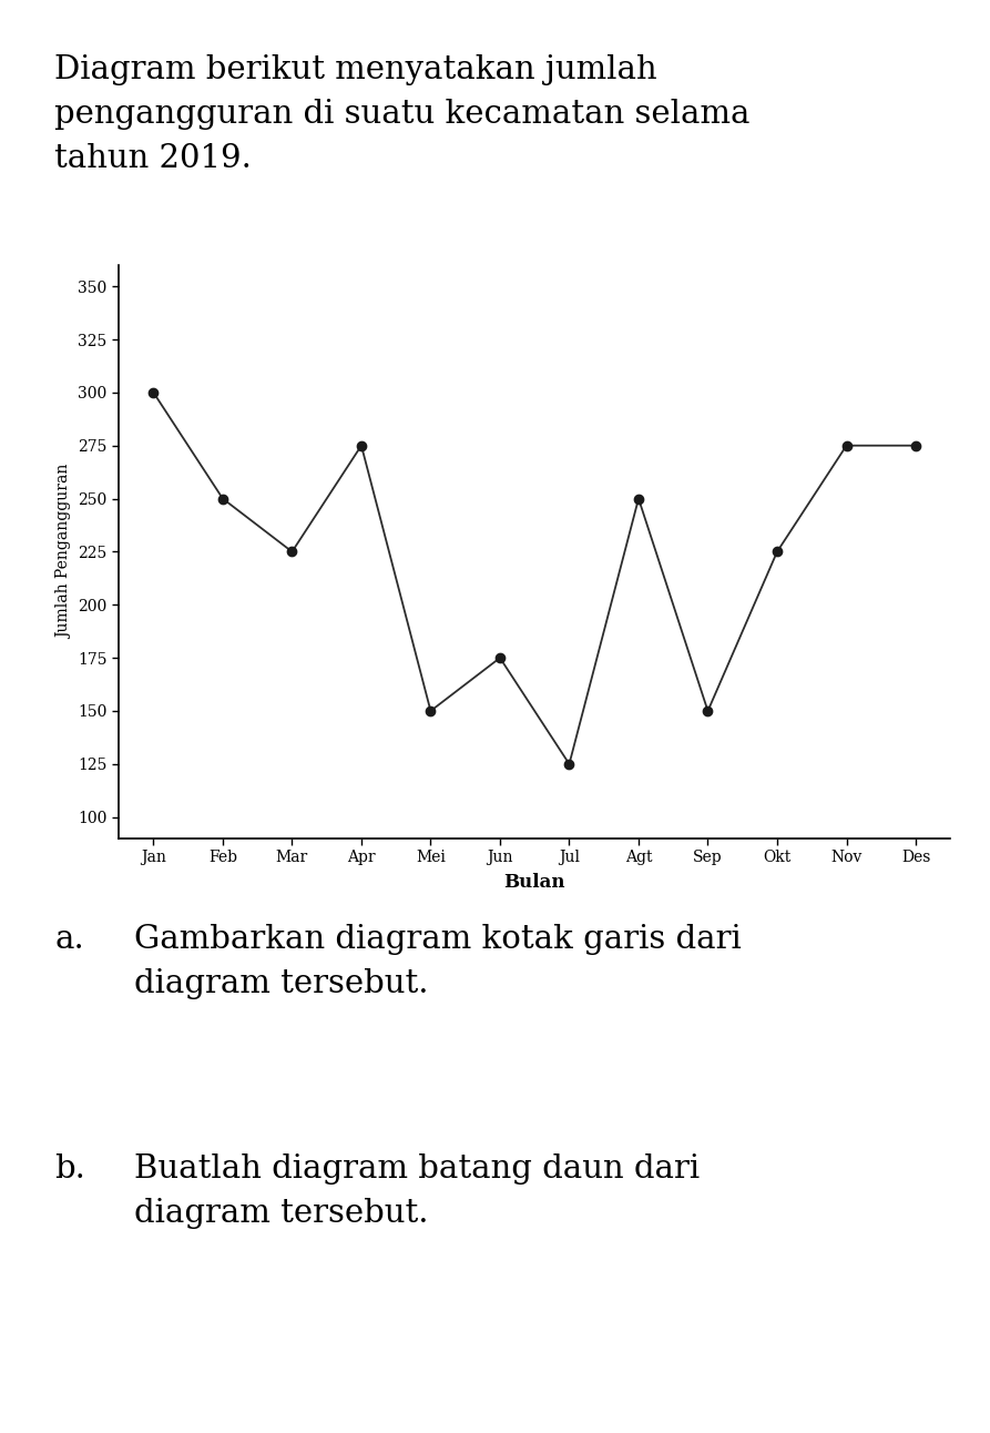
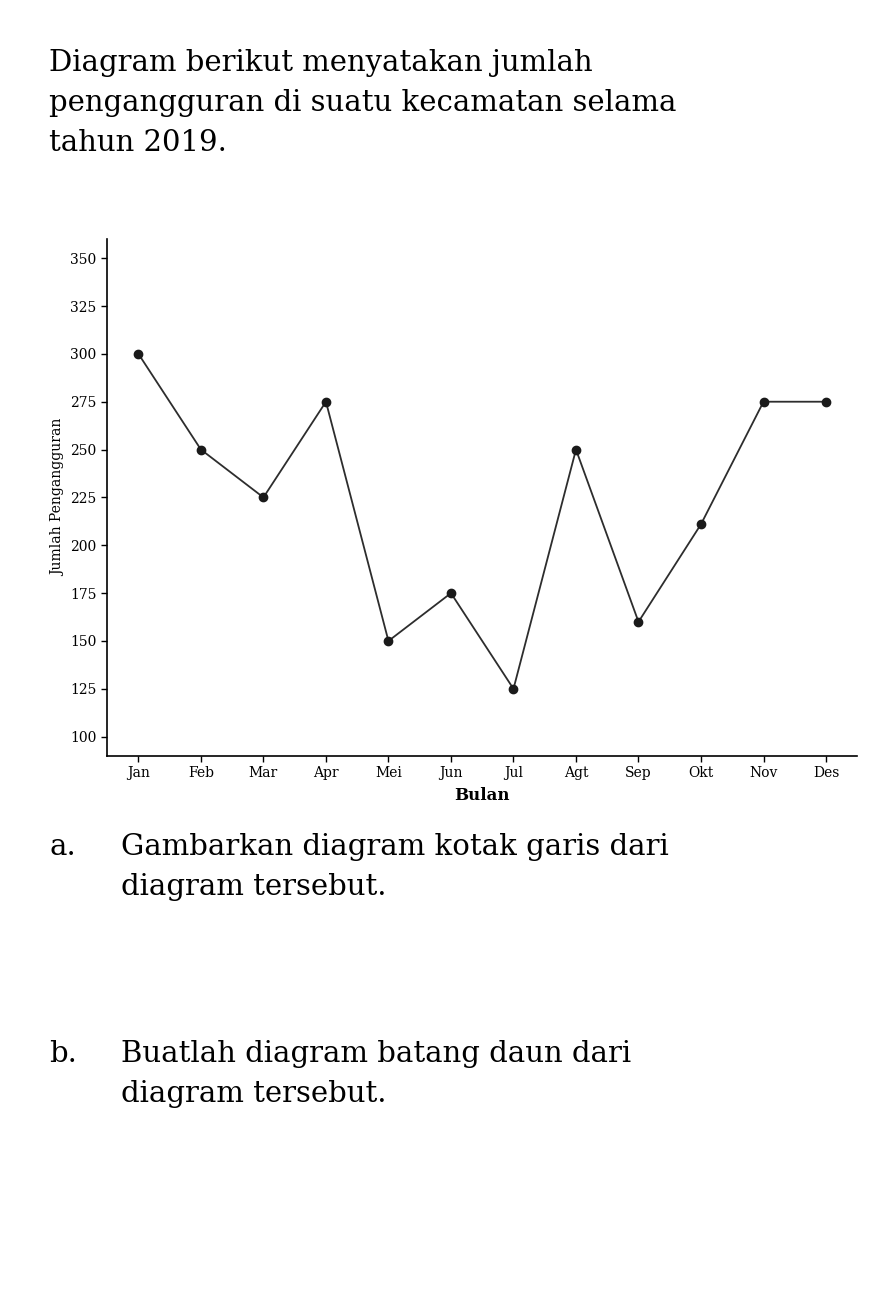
Sep: 150 -> 160
Okt: 225 -> 211
